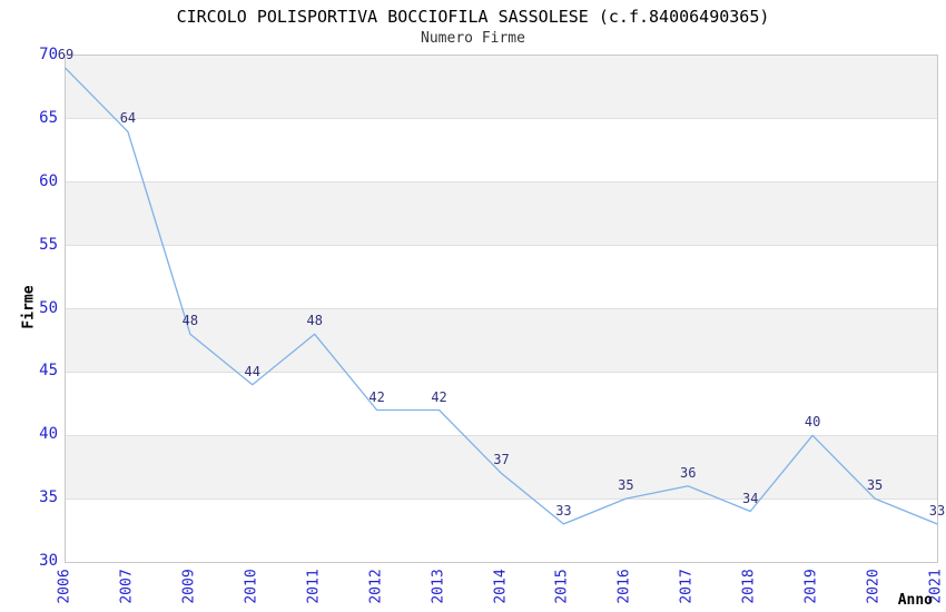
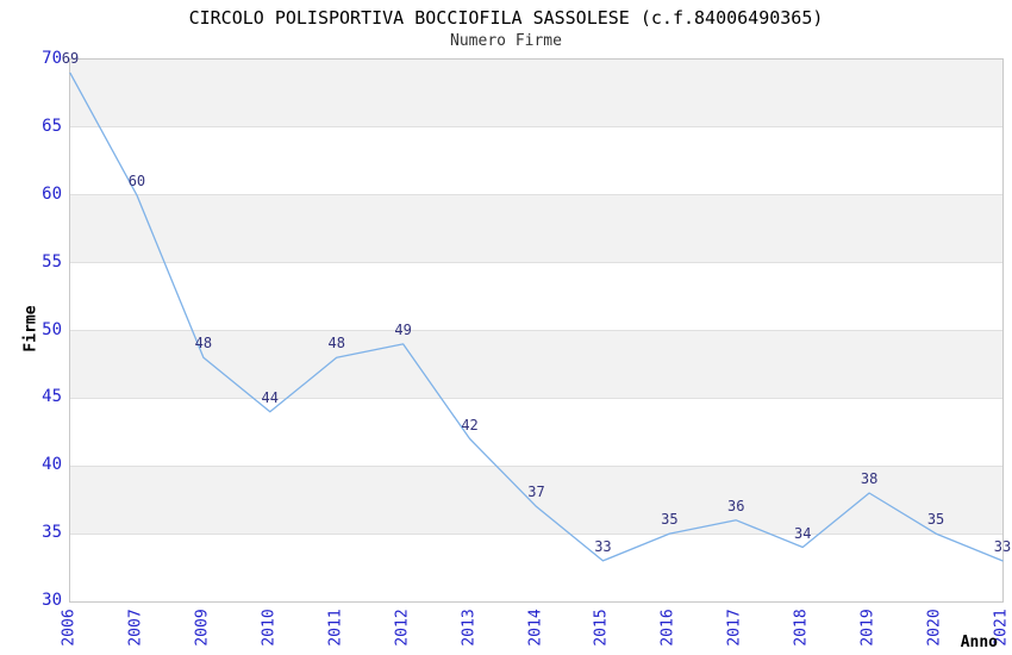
2007: 64 -> 60
2012: 42 -> 49
2019: 40 -> 38
